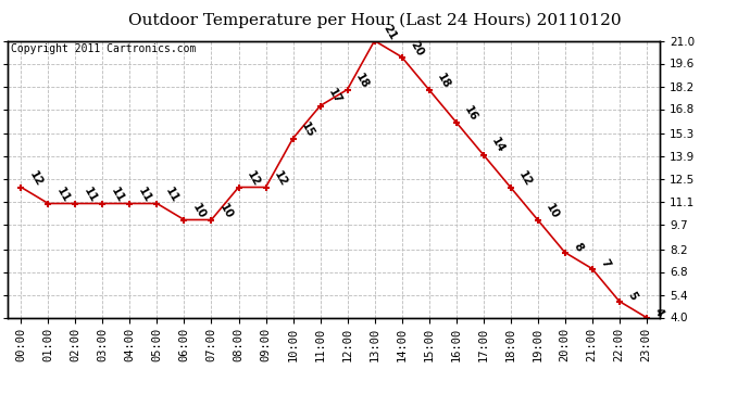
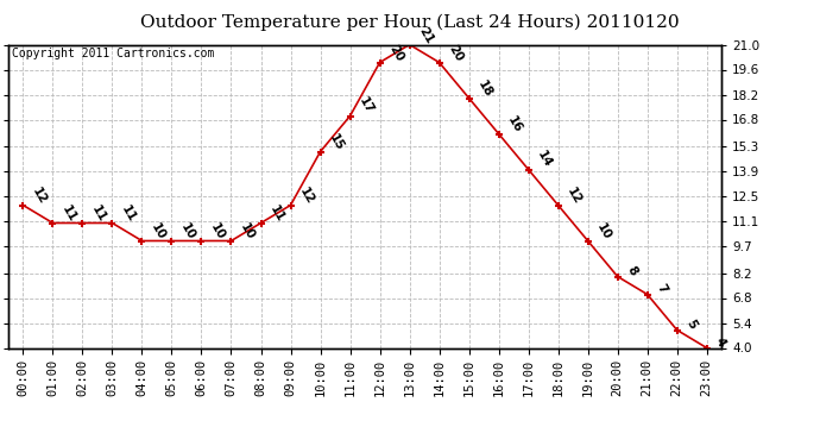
04:00: 11 -> 10
05:00: 11 -> 10
08:00: 12 -> 11
12:00: 18 -> 20
